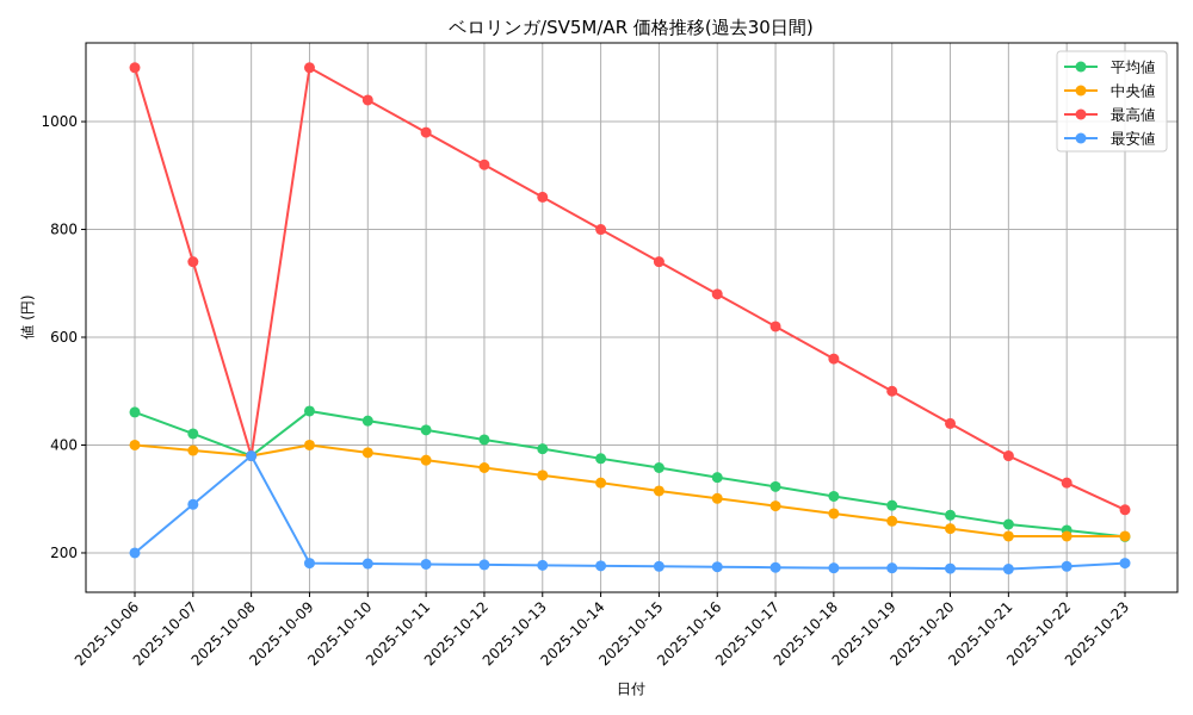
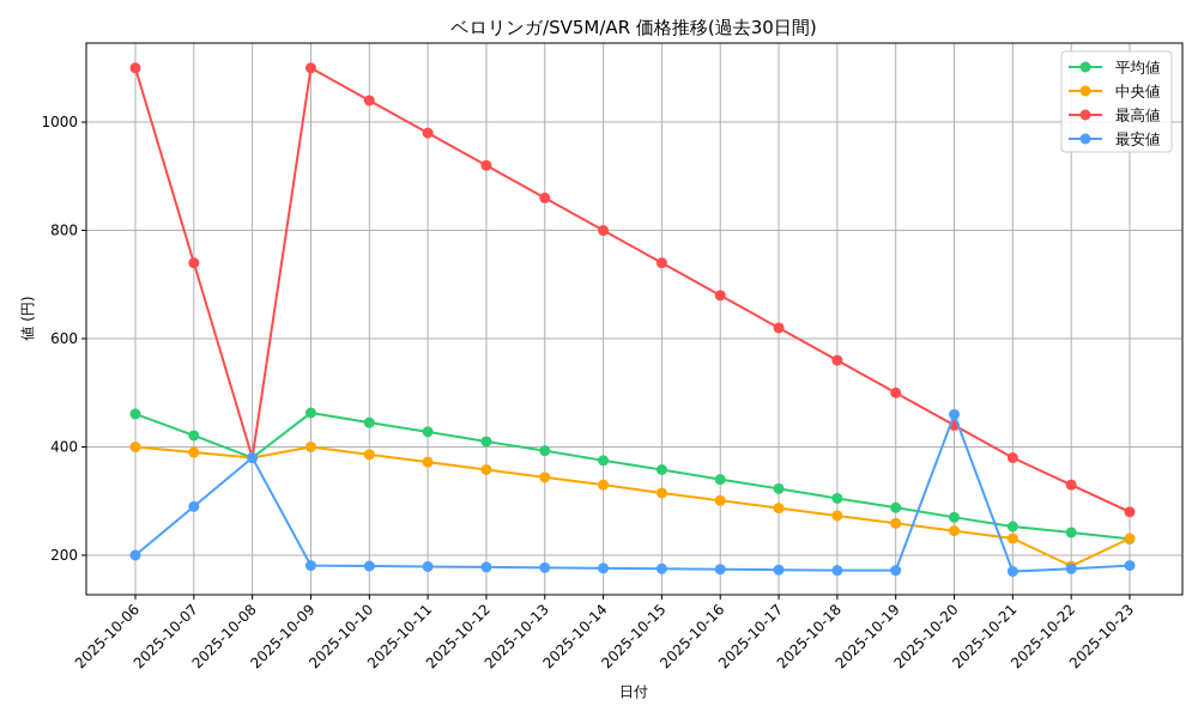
最安値/2025-10-20: 170 -> 460
中央値/2025-10-22: 230 -> 180
